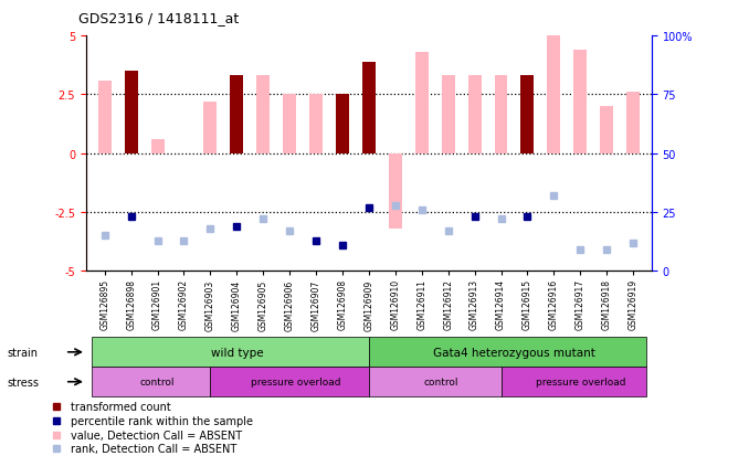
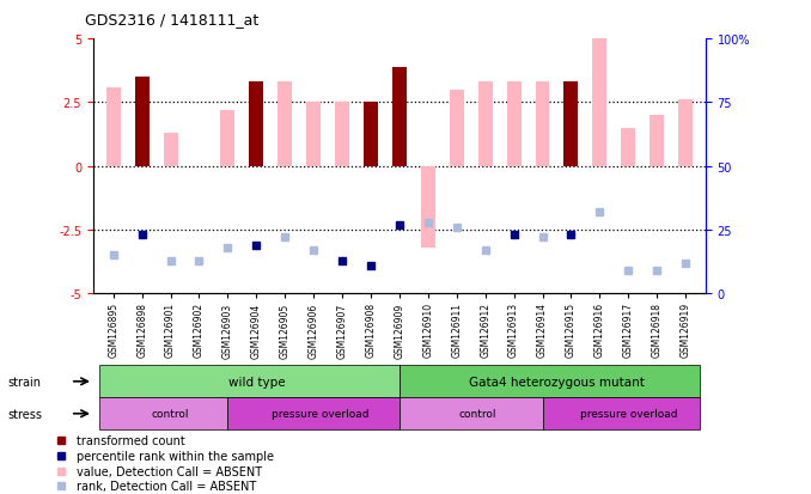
GSM126901: 0.6 -> 1.3
GSM126911: 4.3 -> 3.0
GSM126917: 4.4 -> 1.5
